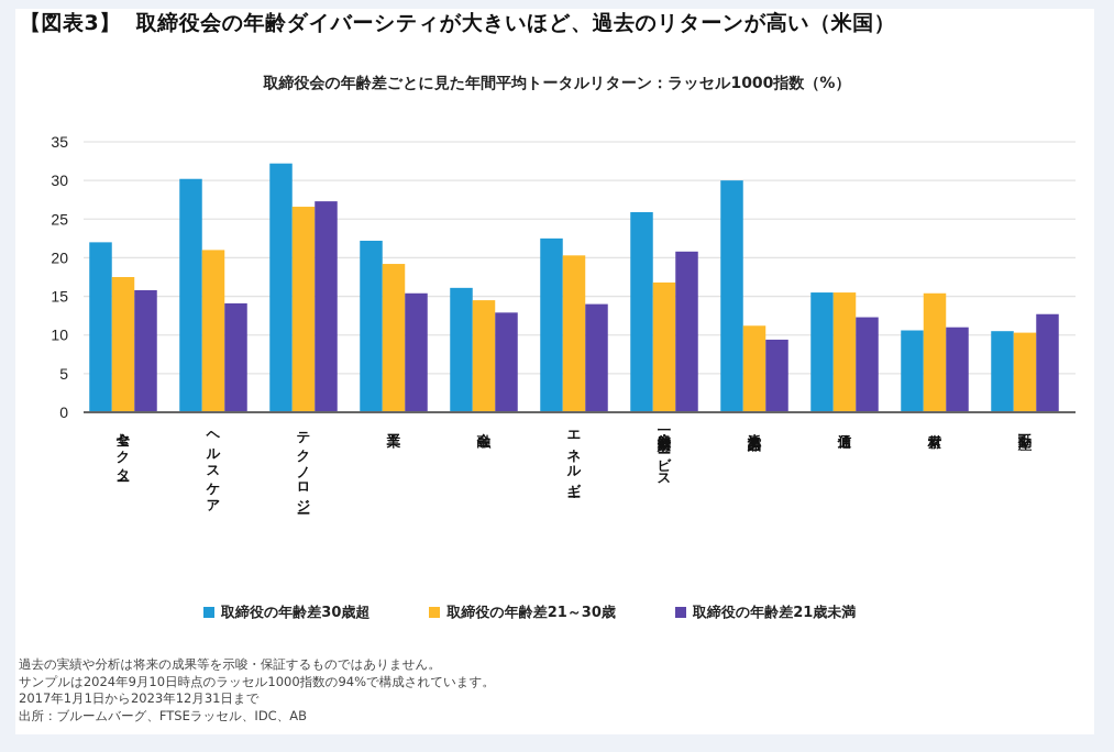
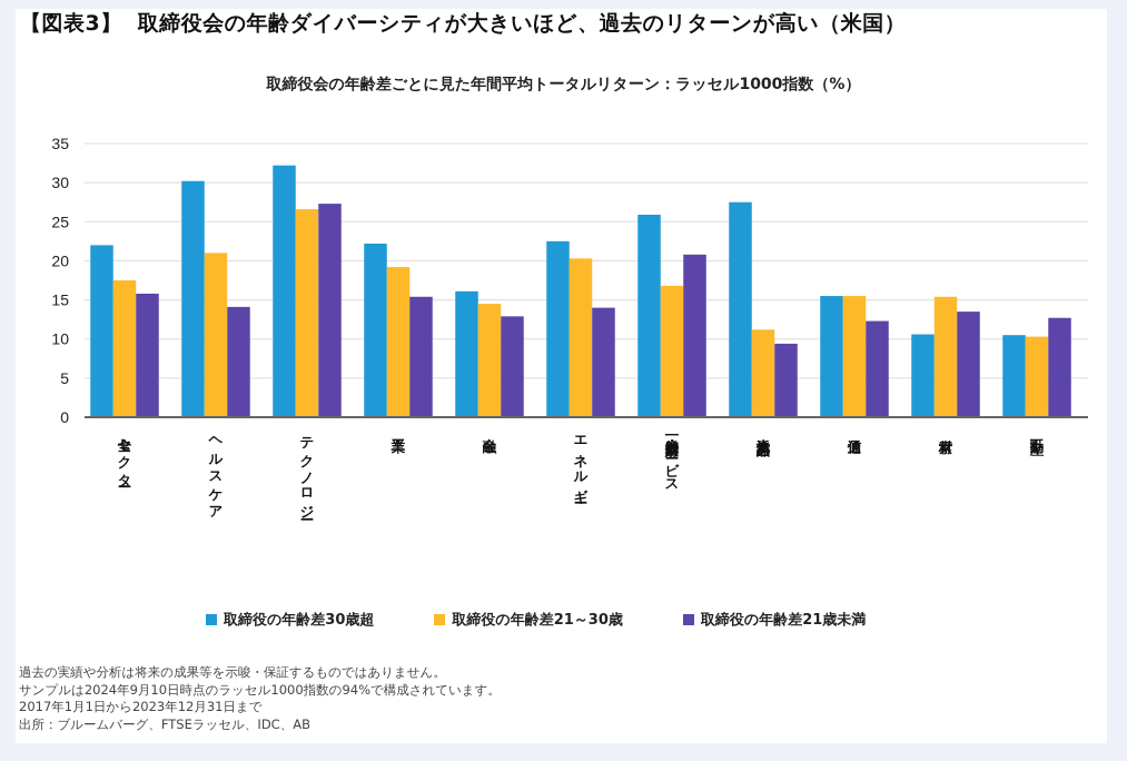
取締役の年齢差30歳超/生活必需品: 30 -> 28
取締役の年齢差21歳未満/素材: 11 -> 14
